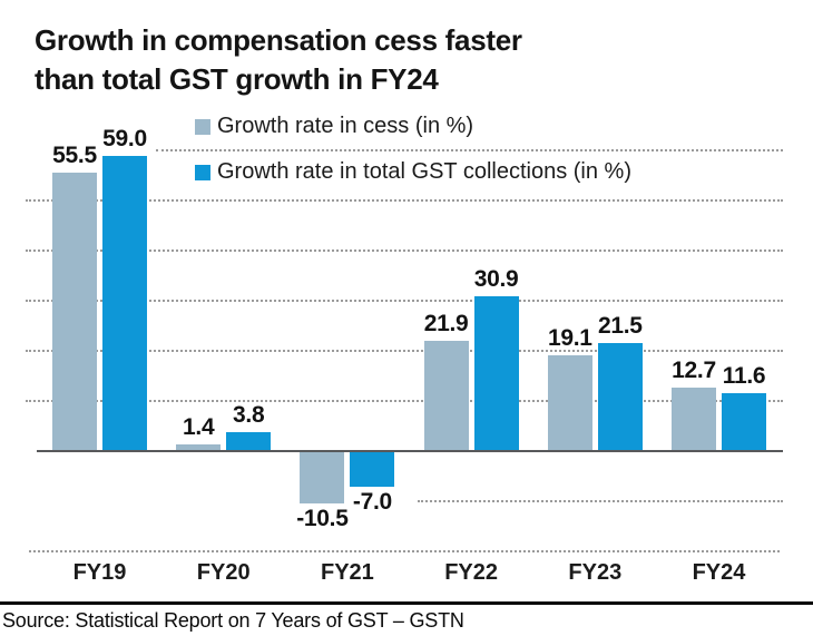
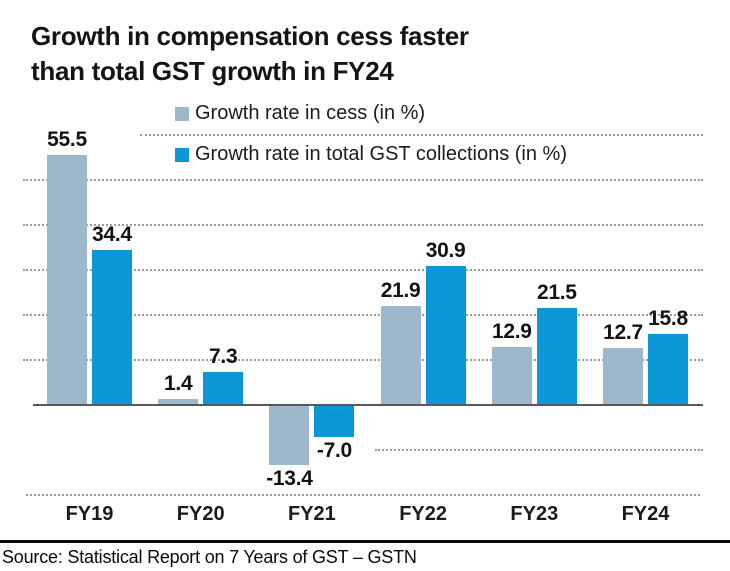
Growth rate in total GST collections (in %)/FY19: 59.0 -> 34.4
Growth rate in total GST collections (in %)/FY20: 3.8 -> 7.3
Growth rate in cess (in %)/FY21: -10.5 -> -13.4
Growth rate in cess (in %)/FY23: 19.1 -> 12.9
Growth rate in total GST collections (in %)/FY24: 11.6 -> 15.8
